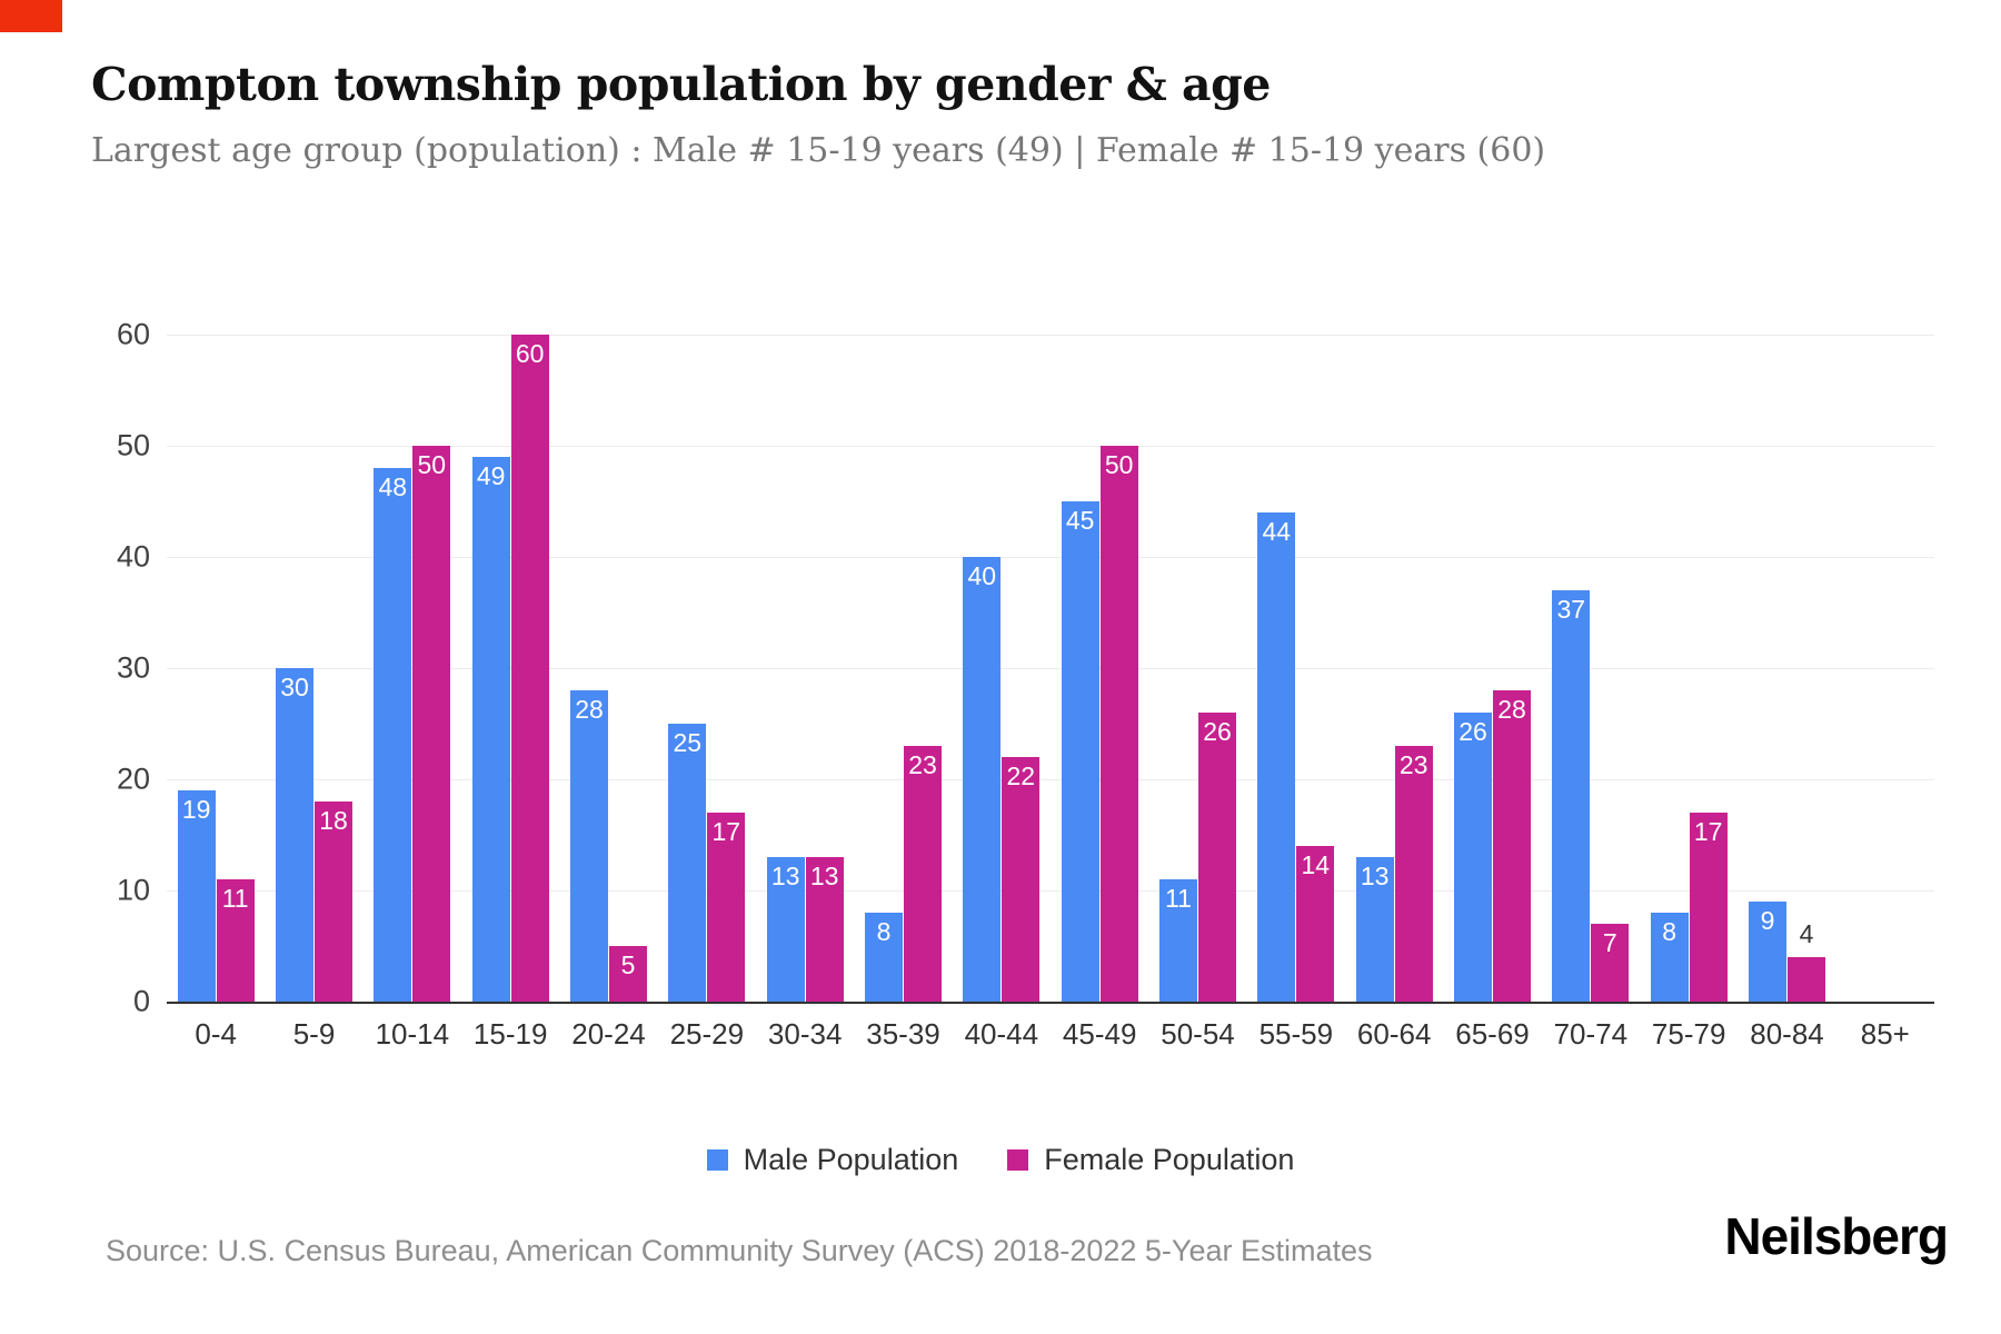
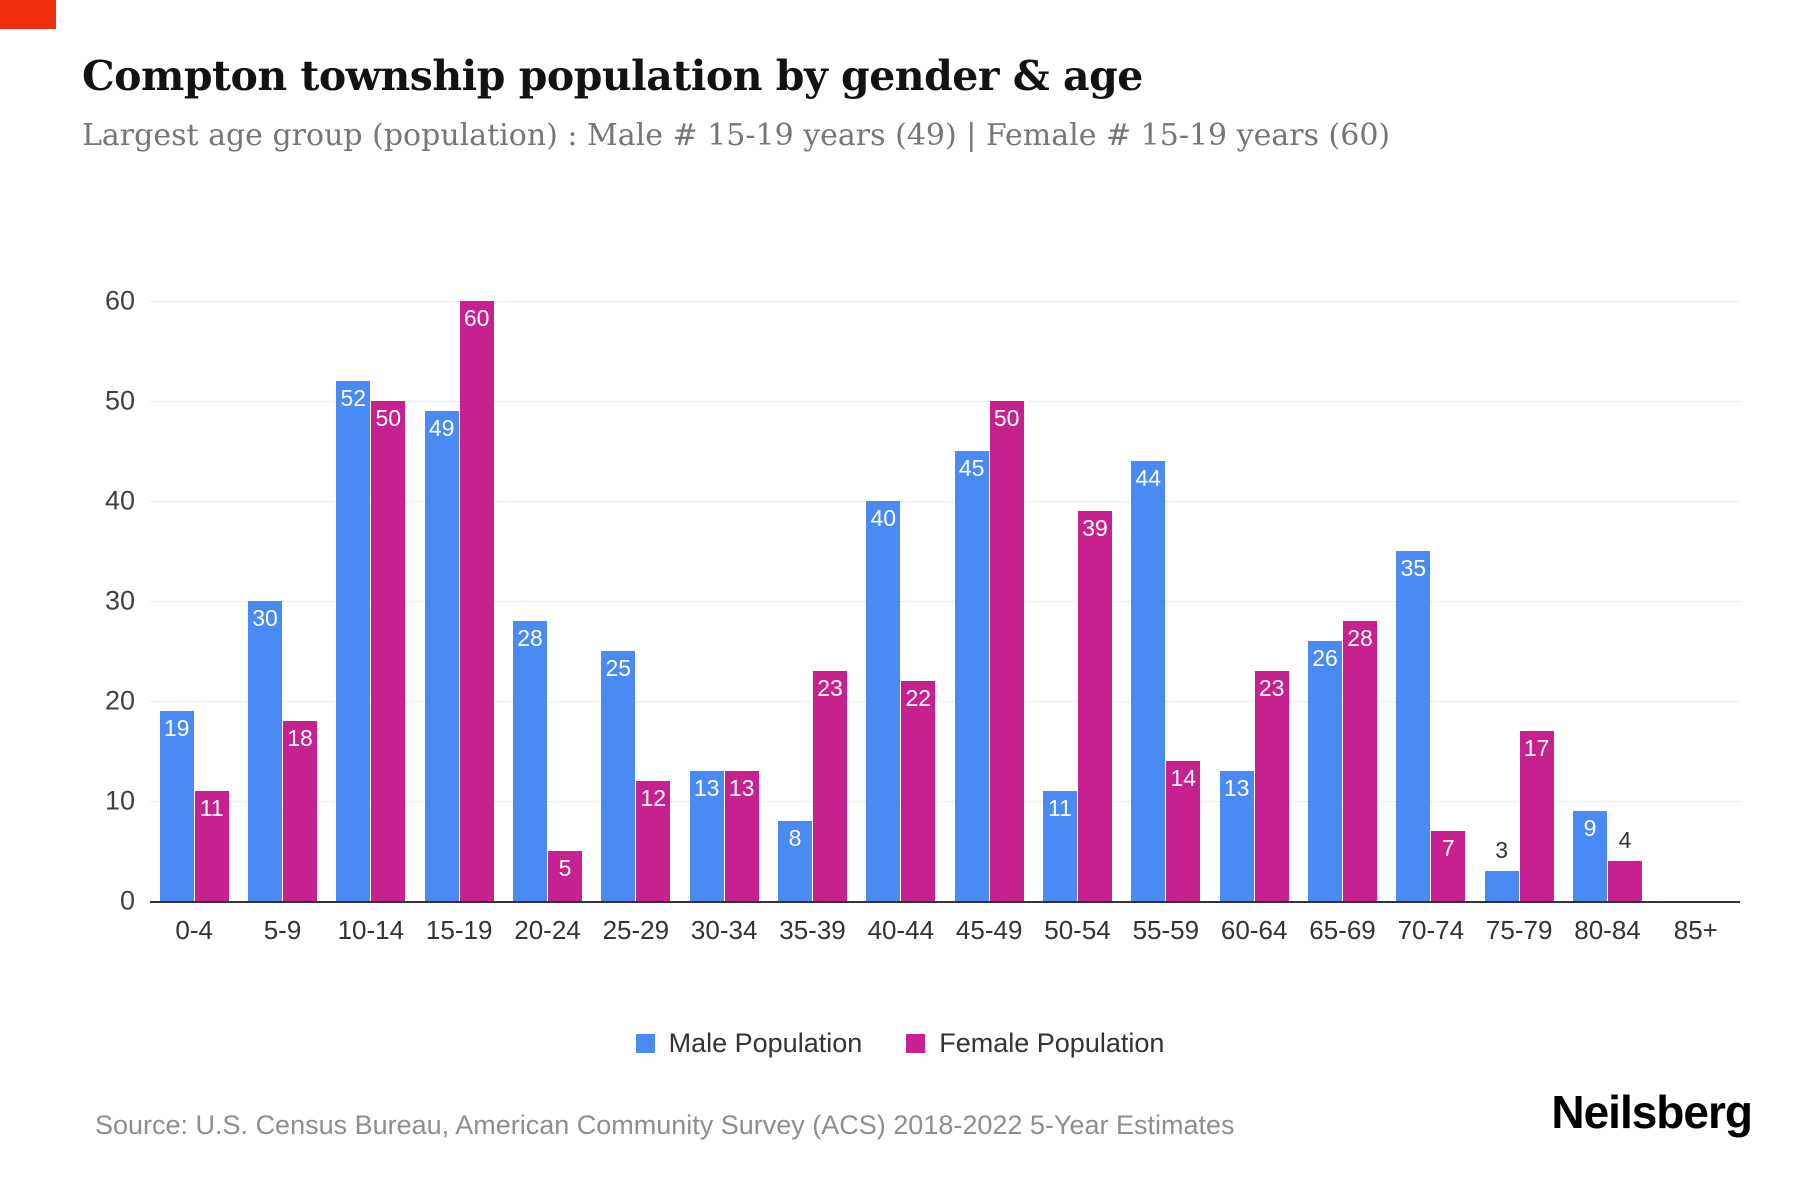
Male Population/10-14: 48 -> 52
Female Population/25-29: 17 -> 12
Female Population/50-54: 26 -> 39
Male Population/70-74: 37 -> 35
Male Population/75-79: 8 -> 3
